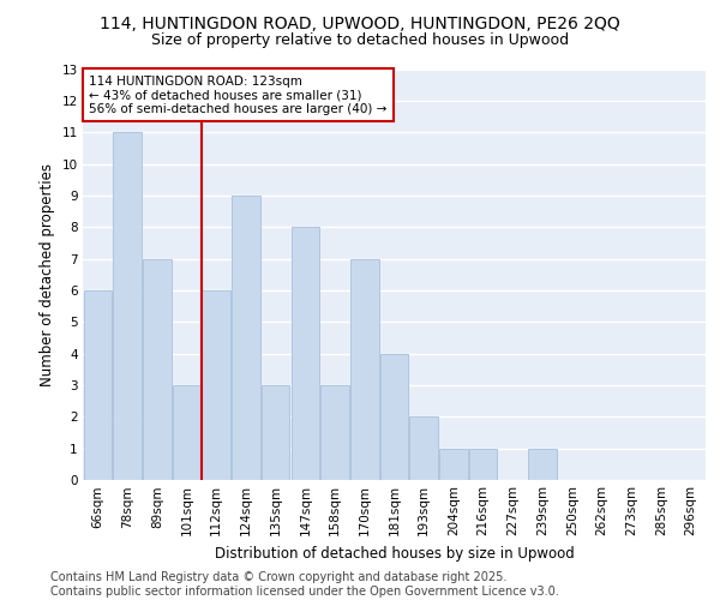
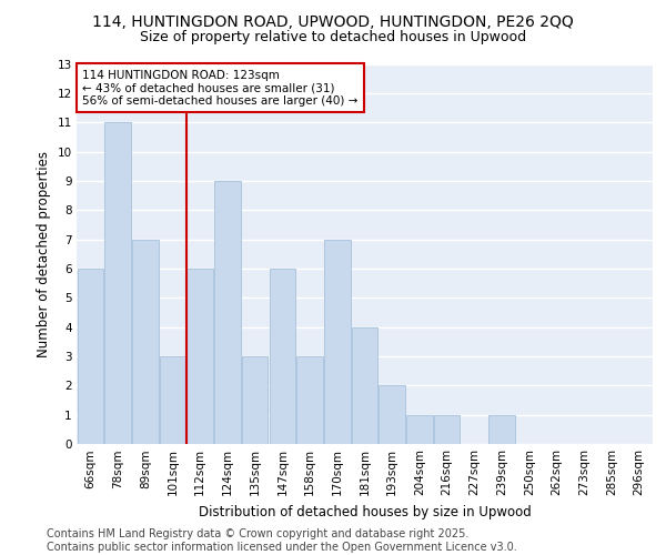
147sqm: 8 -> 6
